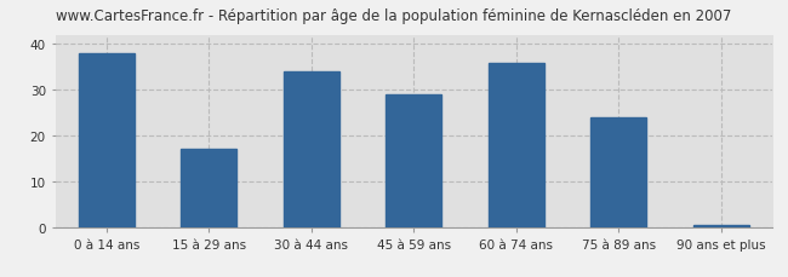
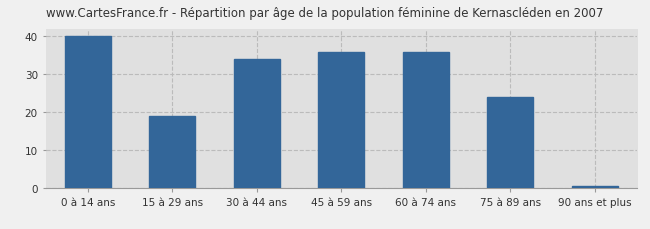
0 à 14 ans: 38.0 -> 40.0
15 à 29 ans: 17.0 -> 19.0
45 à 59 ans: 29.0 -> 36.0
